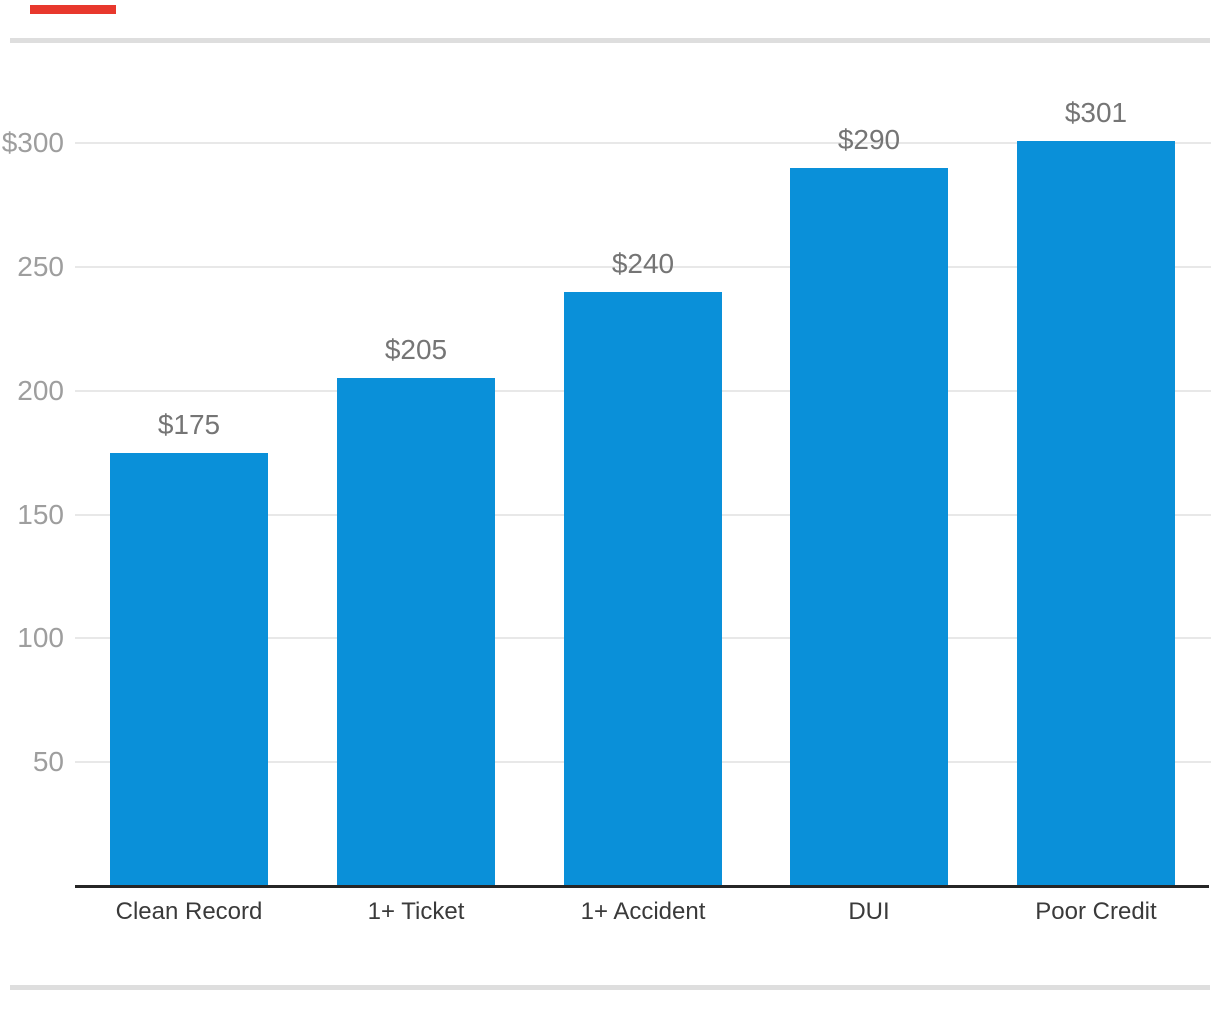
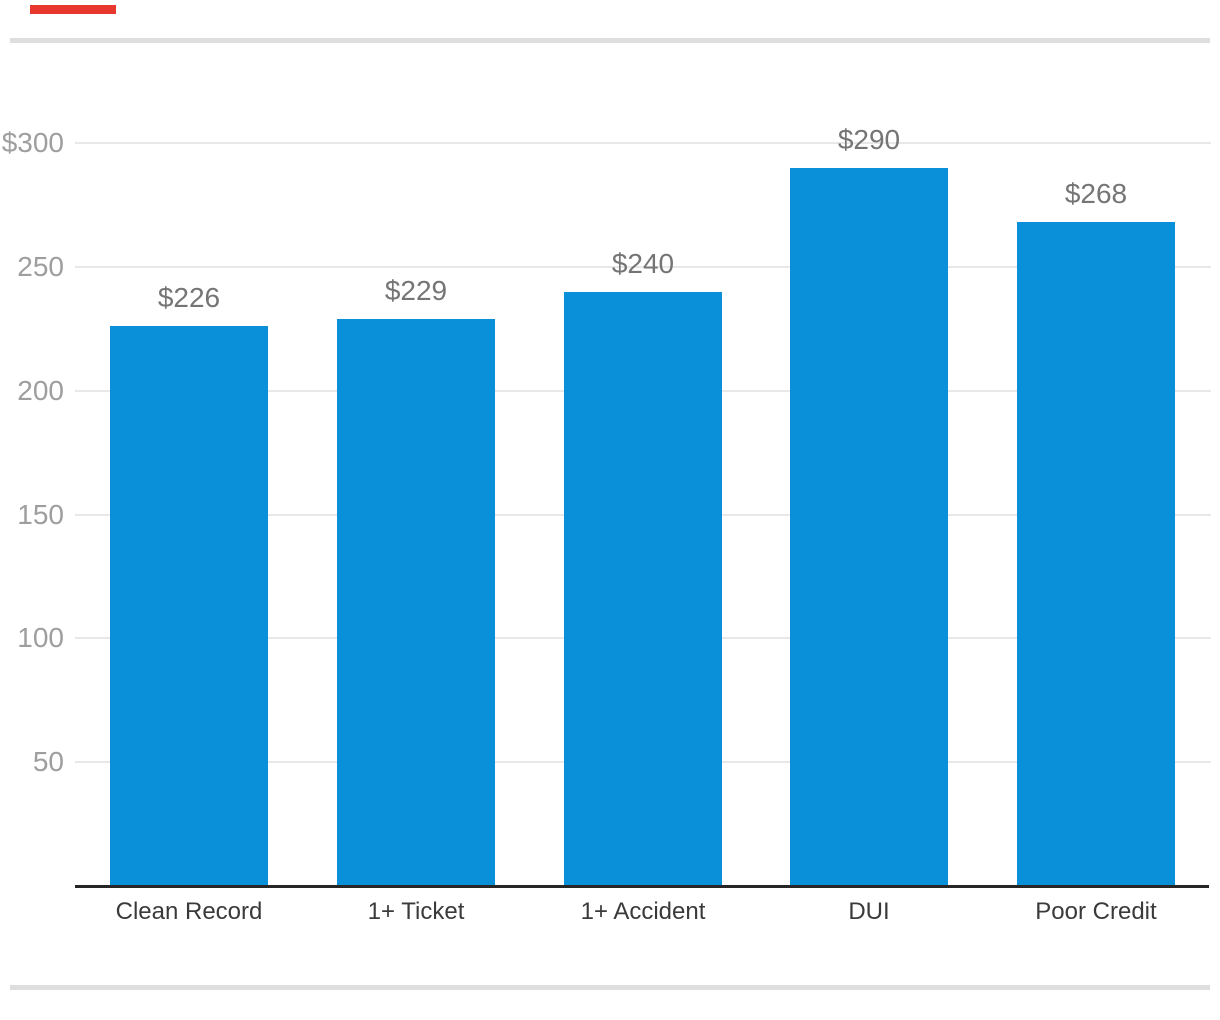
Clean Record: $175 -> $226
1+ Ticket: $205 -> $229
Poor Credit: $301 -> $268
